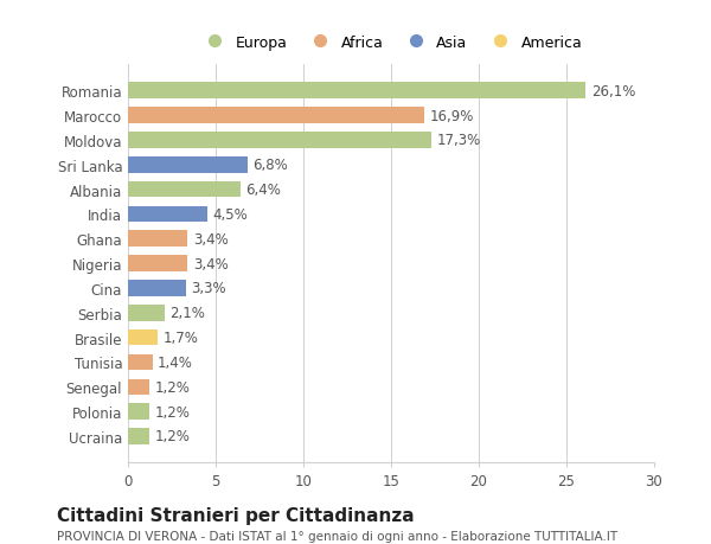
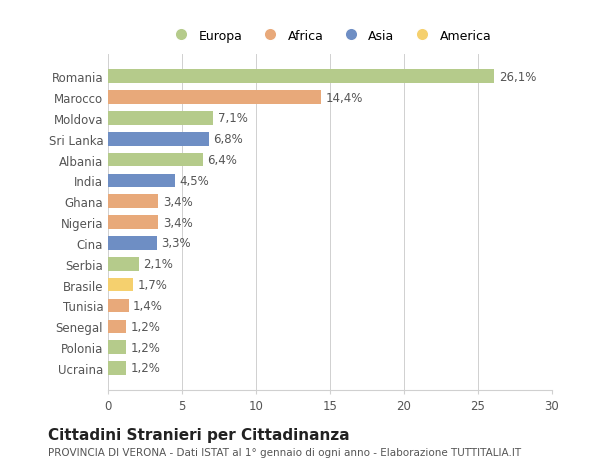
Marocco: 16,9% -> 14,4%
Moldova: 17,3% -> 7,1%
